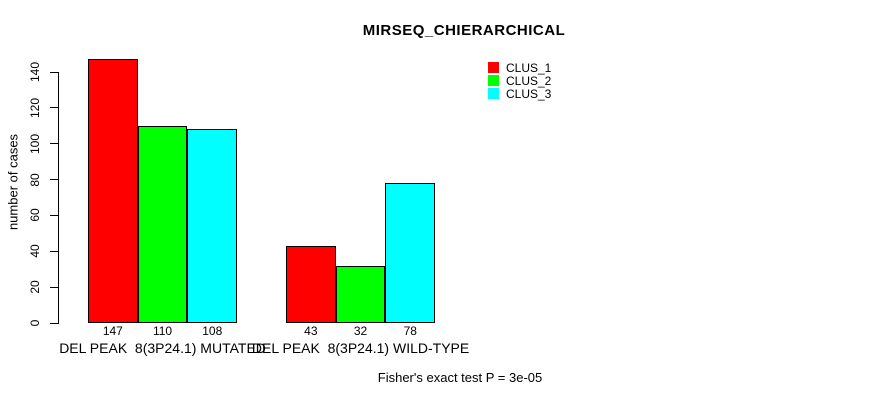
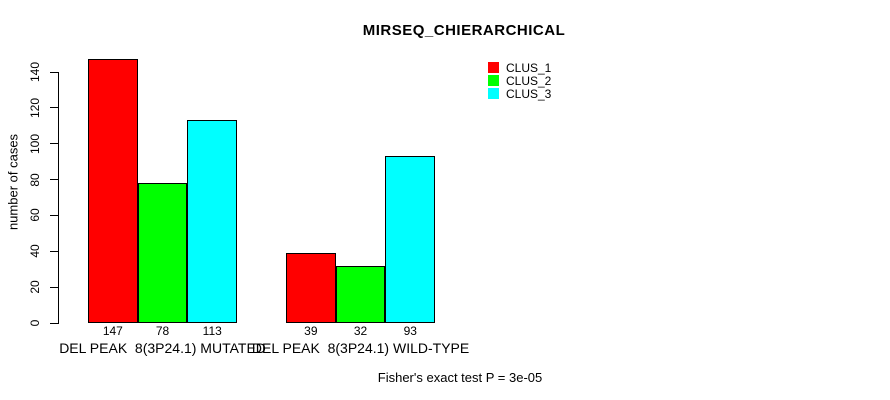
CLUS_2/DEL PEAK 8(3P24.1) MUTATED: 110 -> 78
CLUS_3/DEL PEAK 8(3P24.1) MUTATED: 108 -> 113
CLUS_1/DEL PEAK 8(3P24.1) WILD-TYPE: 43 -> 39
CLUS_3/DEL PEAK 8(3P24.1) WILD-TYPE: 78 -> 93
